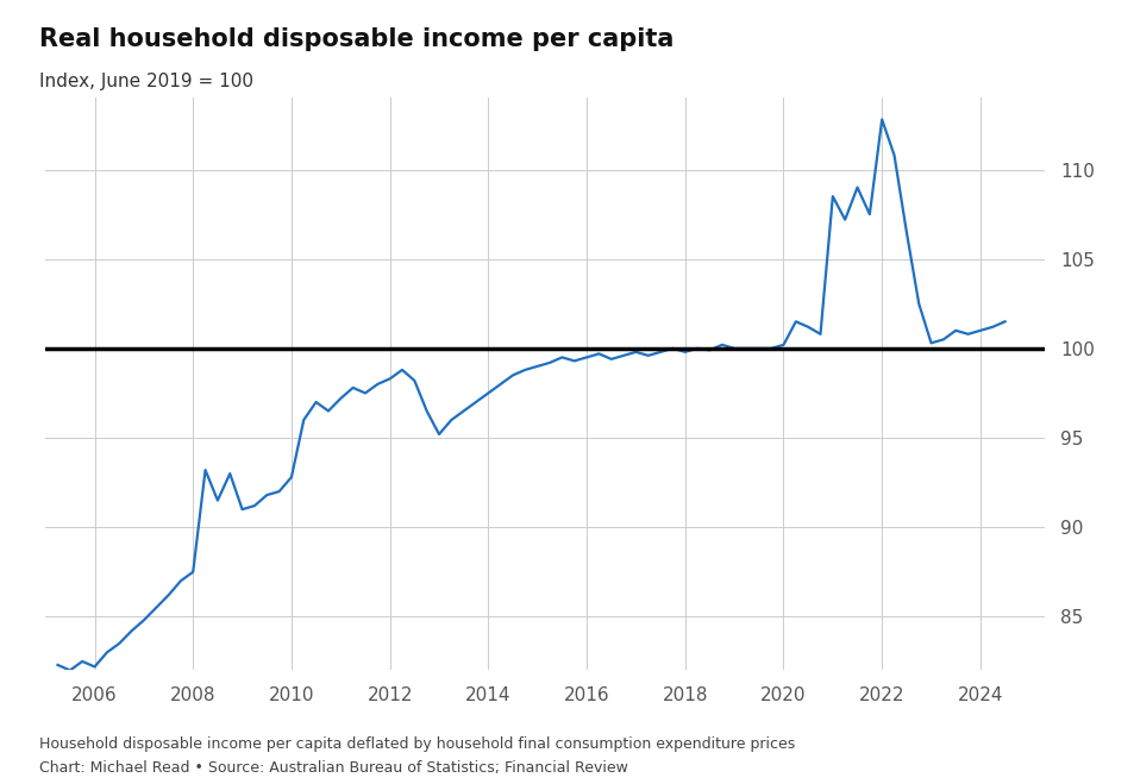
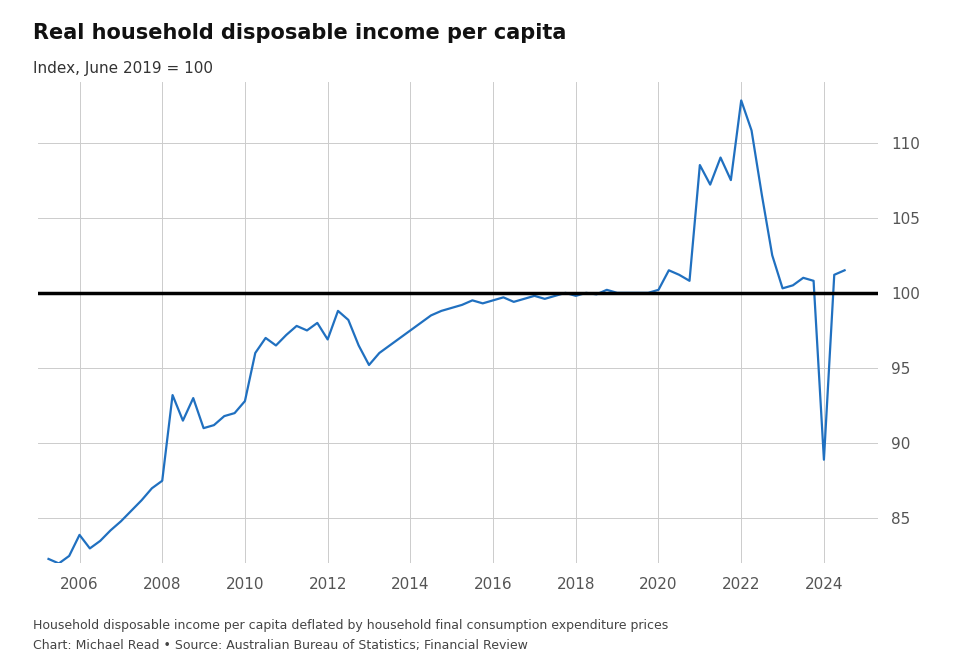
2006: 82.2 -> 83.9
2012: 98.3 -> 96.9
2024: 101.0 -> 88.9
